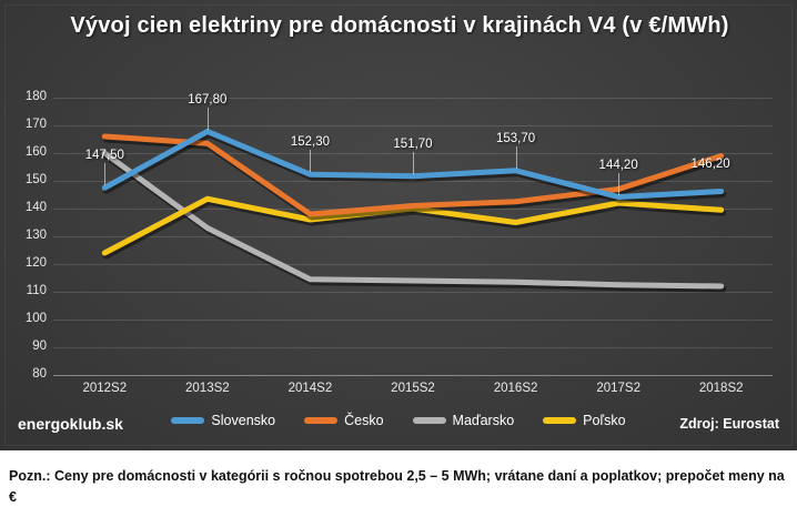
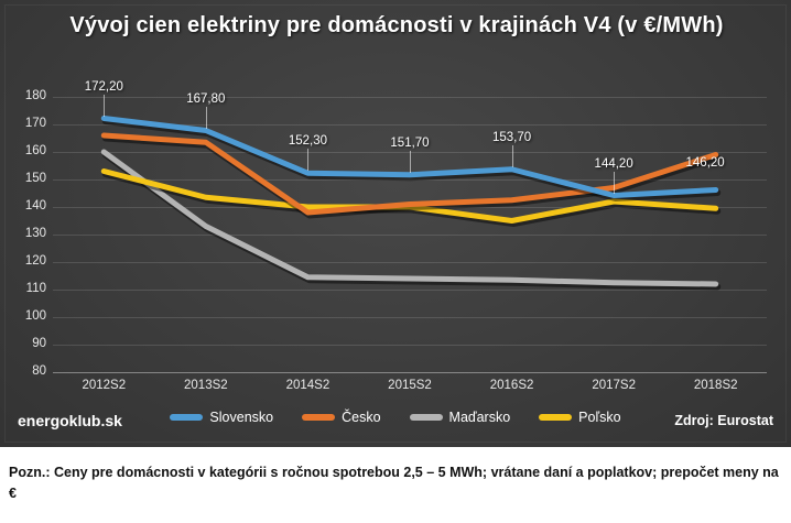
Slovensko/2012S2: 147,50 -> 172,20
Poľsko/2012S2: 124 -> 153
Poľsko/2014S2: 136 -> 140
